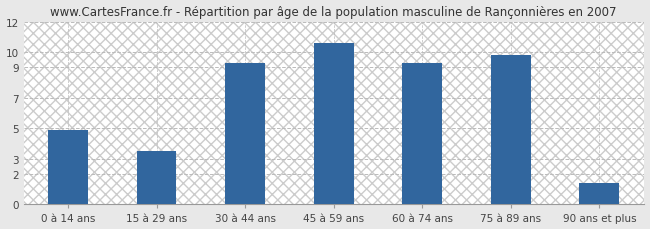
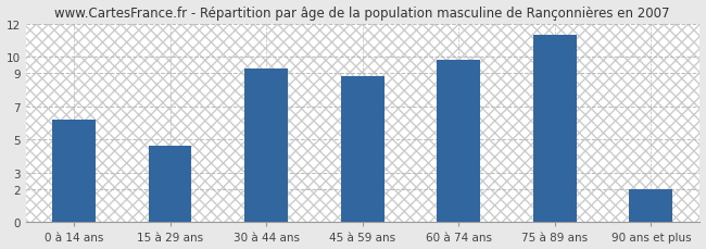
0 à 14 ans: 4.9 -> 6.2
15 à 29 ans: 3.5 -> 4.6
45 à 59 ans: 10.6 -> 8.8
60 à 74 ans: 9.3 -> 9.8
75 à 89 ans: 9.8 -> 11.3
90 ans et plus: 1.4 -> 2.0
